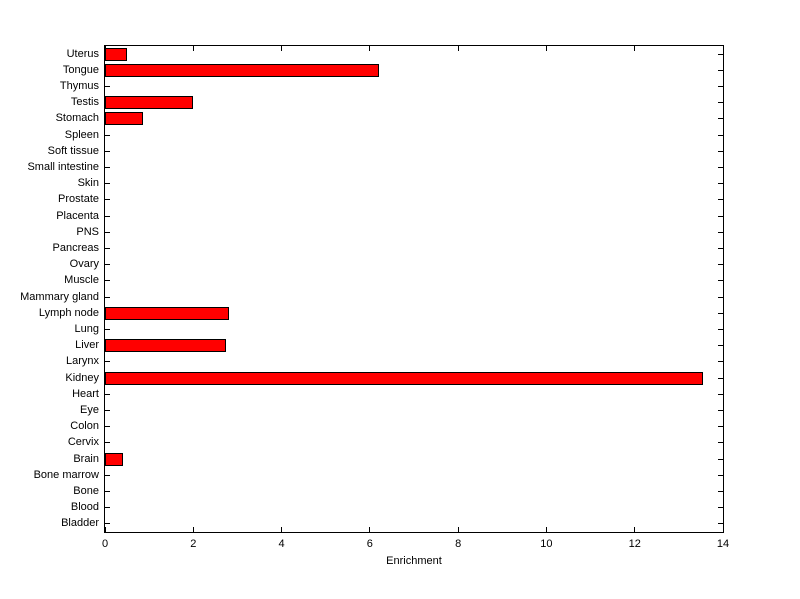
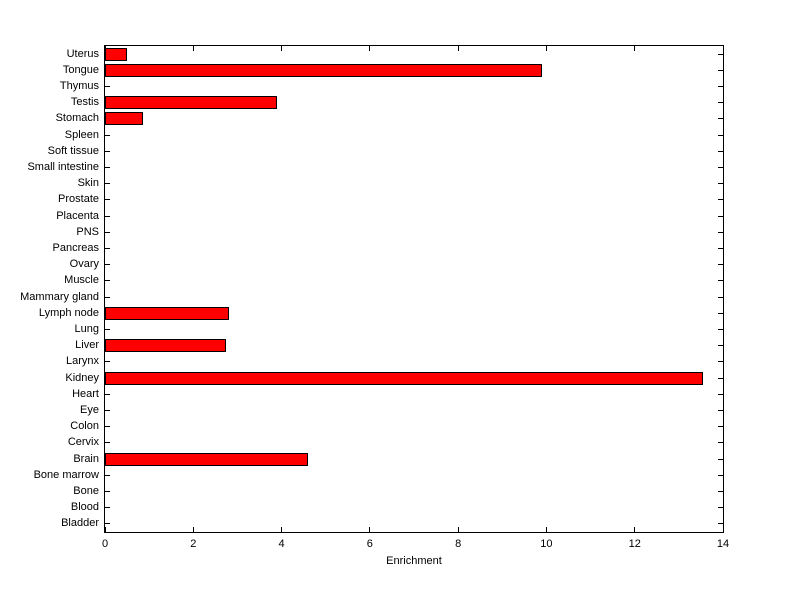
Tongue: 6.2 -> 9.9
Testis: 2.0 -> 3.9
Brain: 0.4 -> 4.6
